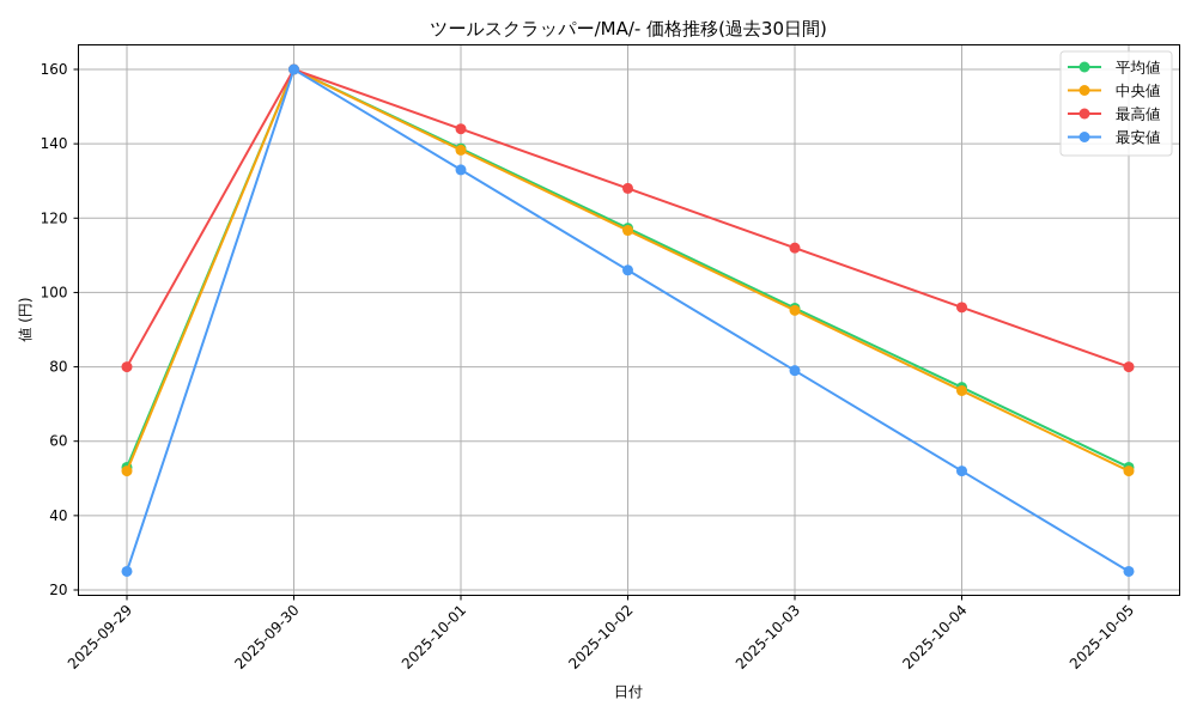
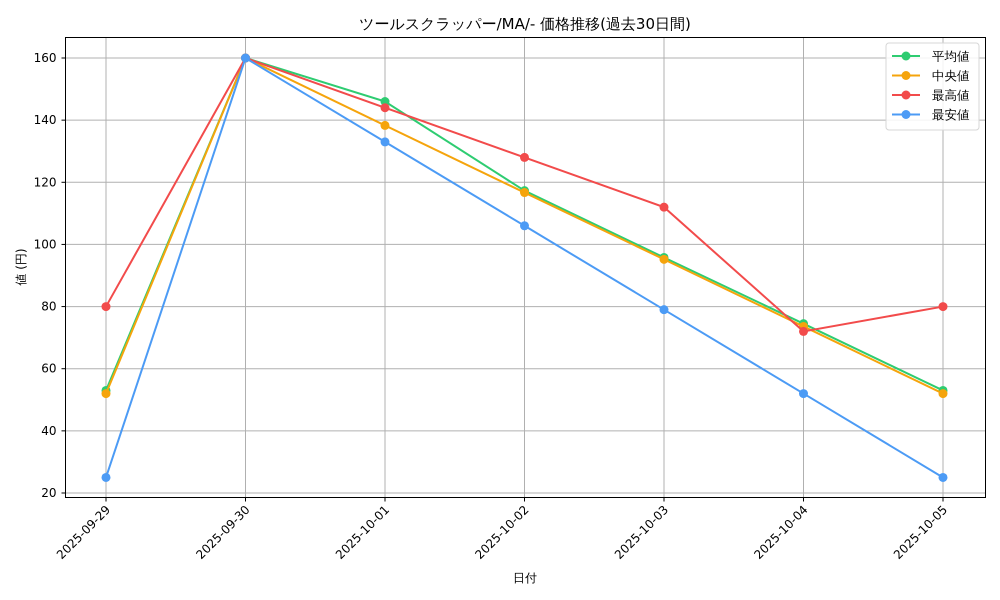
平均値/2025-10-01: 139 -> 146
最高値/2025-10-04: 96 -> 72
